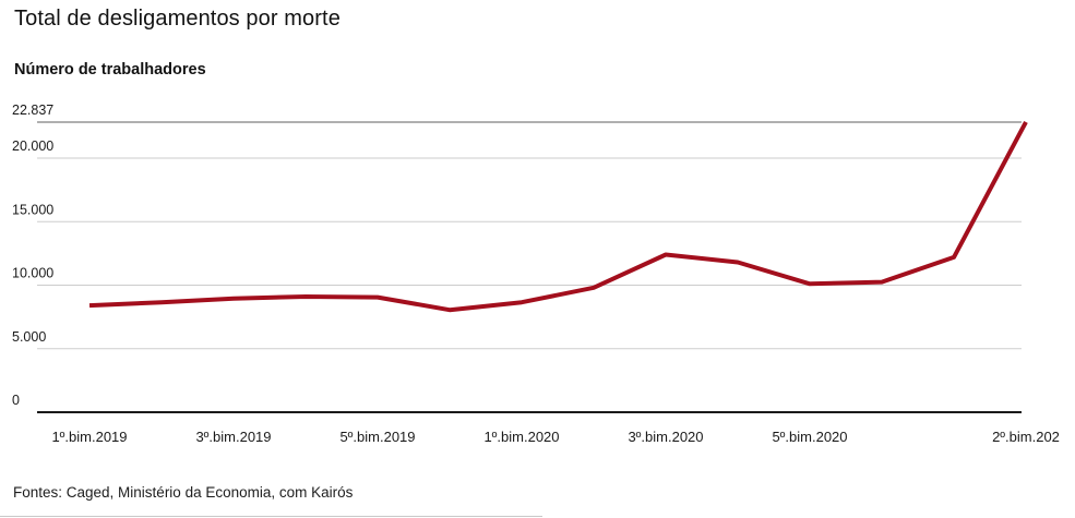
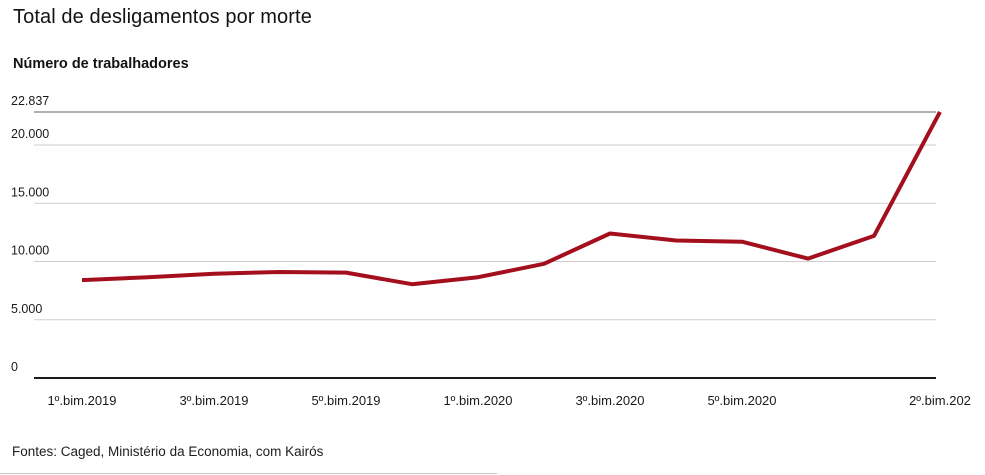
5º.bim.2020: 10100 -> 11700
